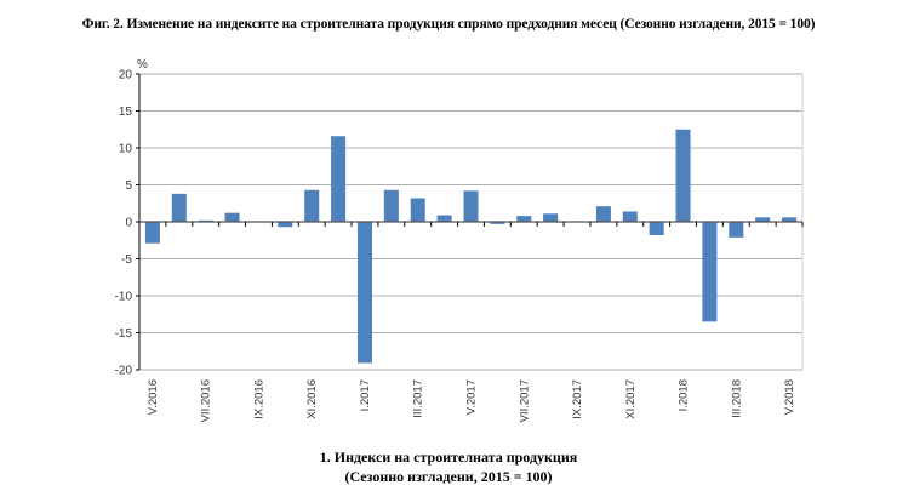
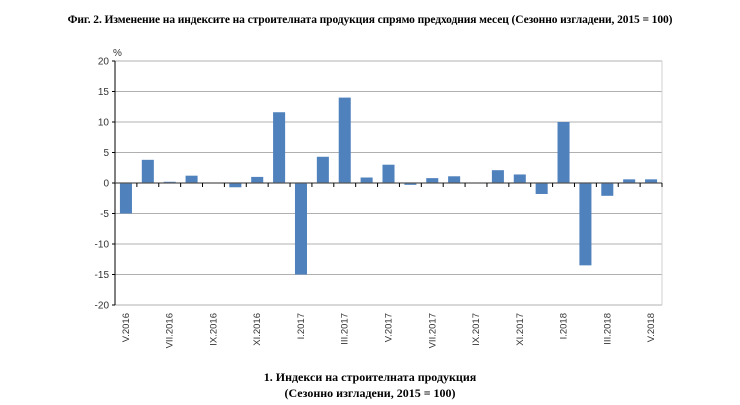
V.2016: -3 -> -5
XI.2016: 4 -> 1
I.2017: -19 -> -15
III.2017: 3 -> 14
V.2017: 4 -> 3
I.2018: 12 -> 10
